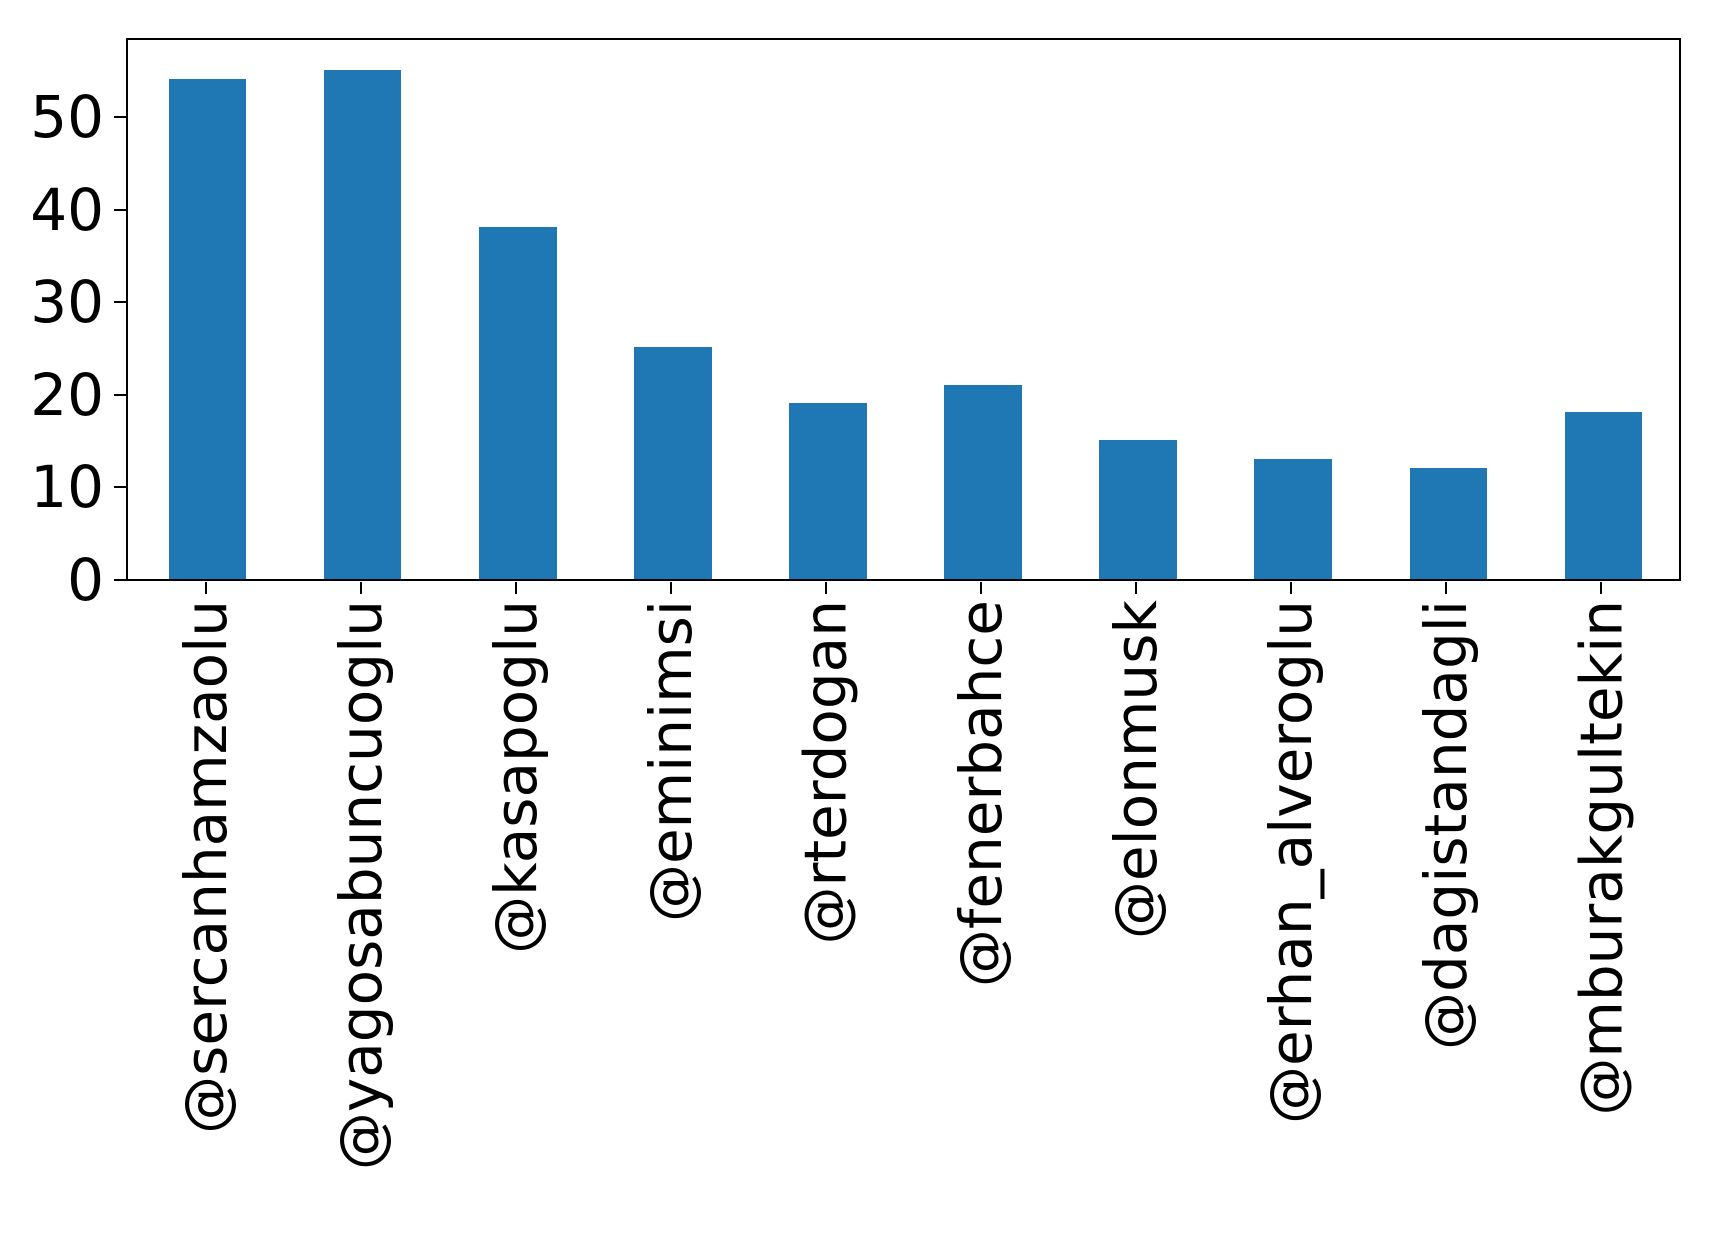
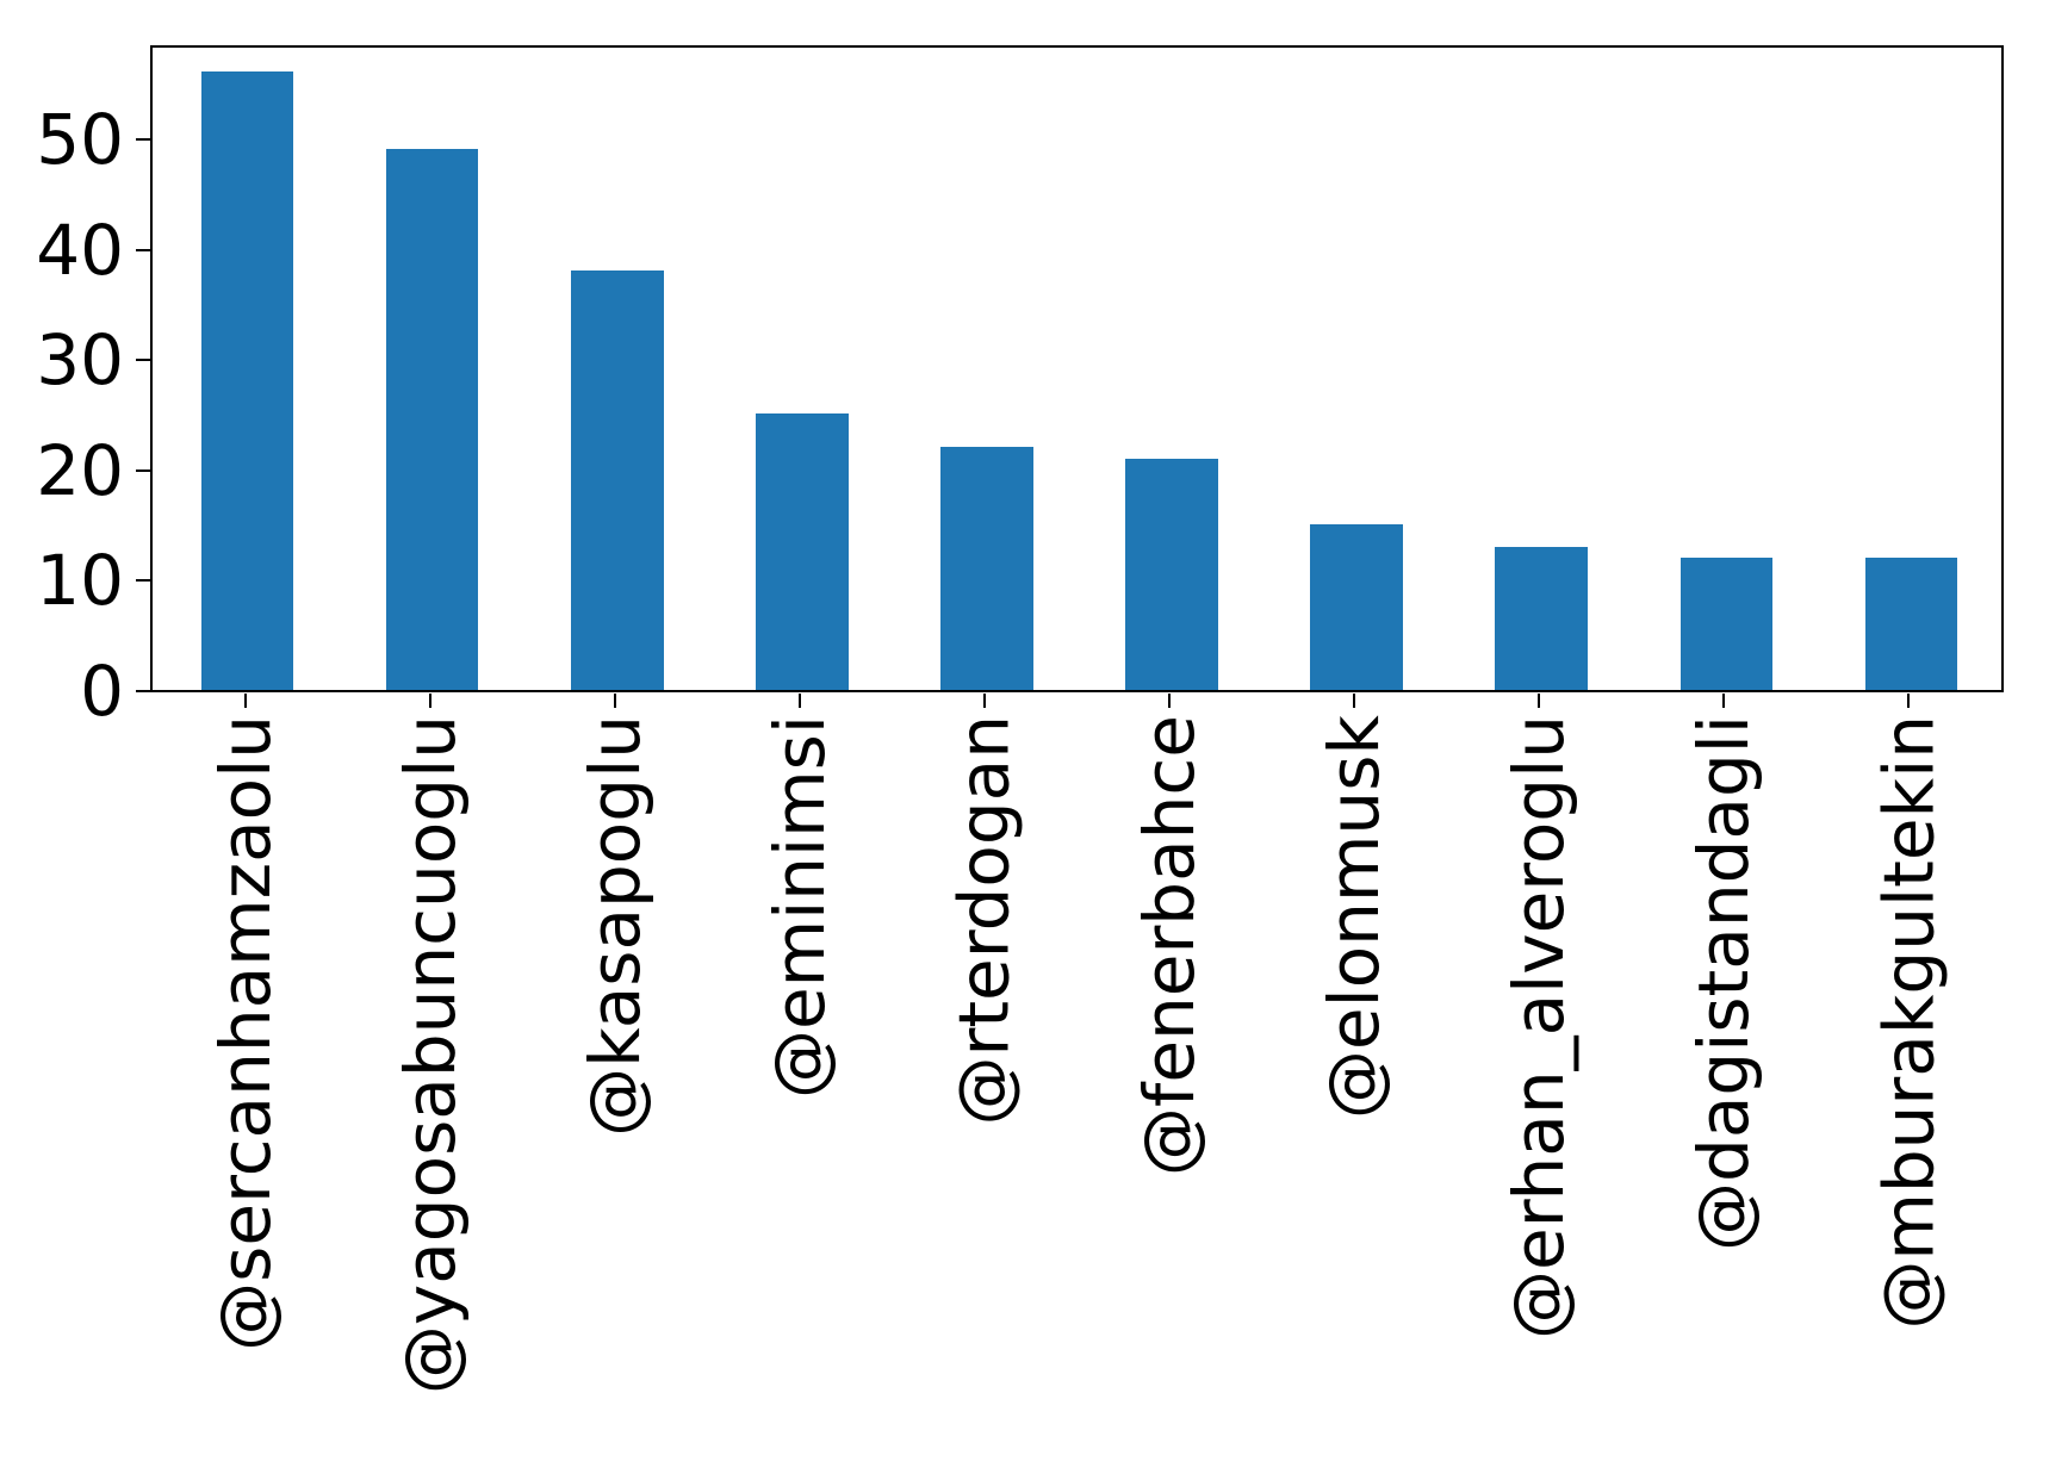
@sercanhamzaolu: 54 -> 56
@yagosabuncuoglu: 55 -> 49
@rterdogan: 19 -> 22
@mburakgultekin: 18 -> 12
